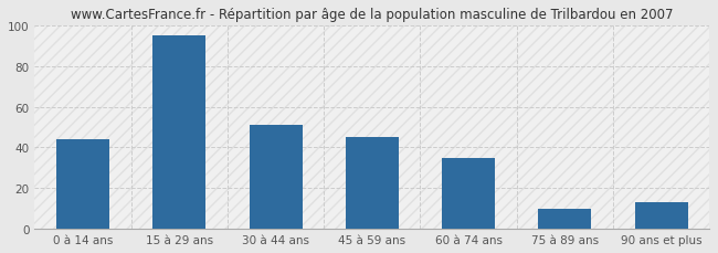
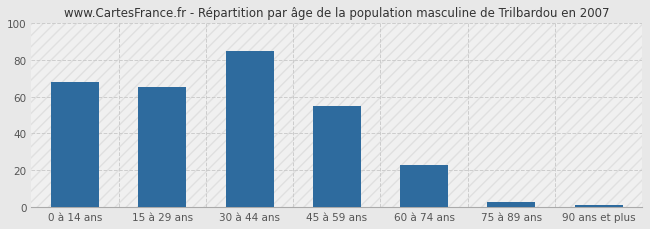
0 à 14 ans: 44 -> 68
15 à 29 ans: 95 -> 65
30 à 44 ans: 51 -> 85
45 à 59 ans: 45 -> 55
60 à 74 ans: 35 -> 23
75 à 89 ans: 10 -> 3
90 ans et plus: 13 -> 1
